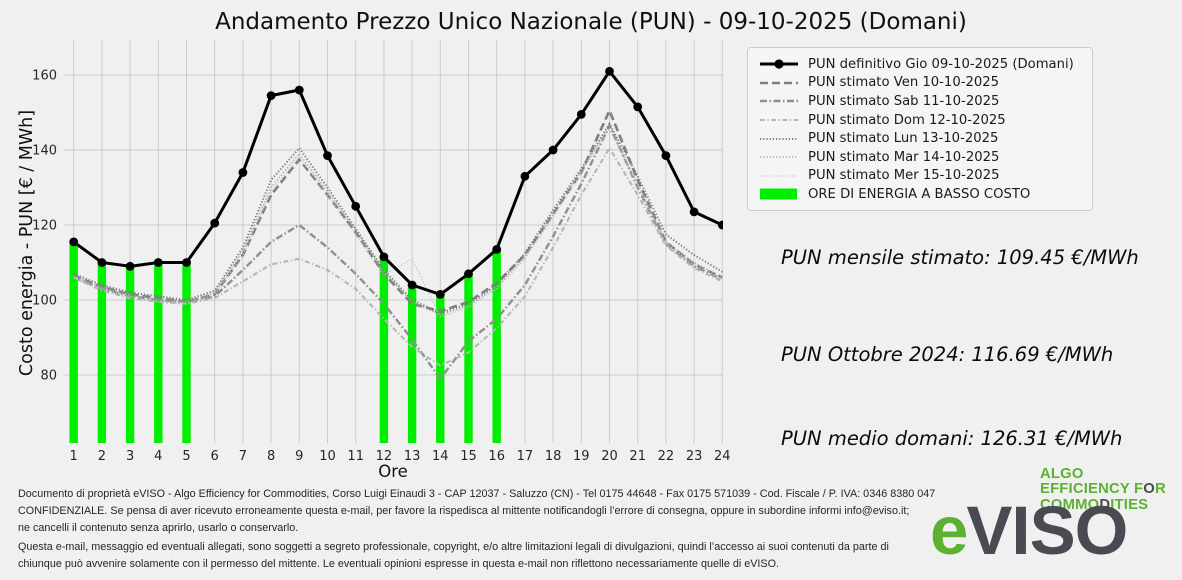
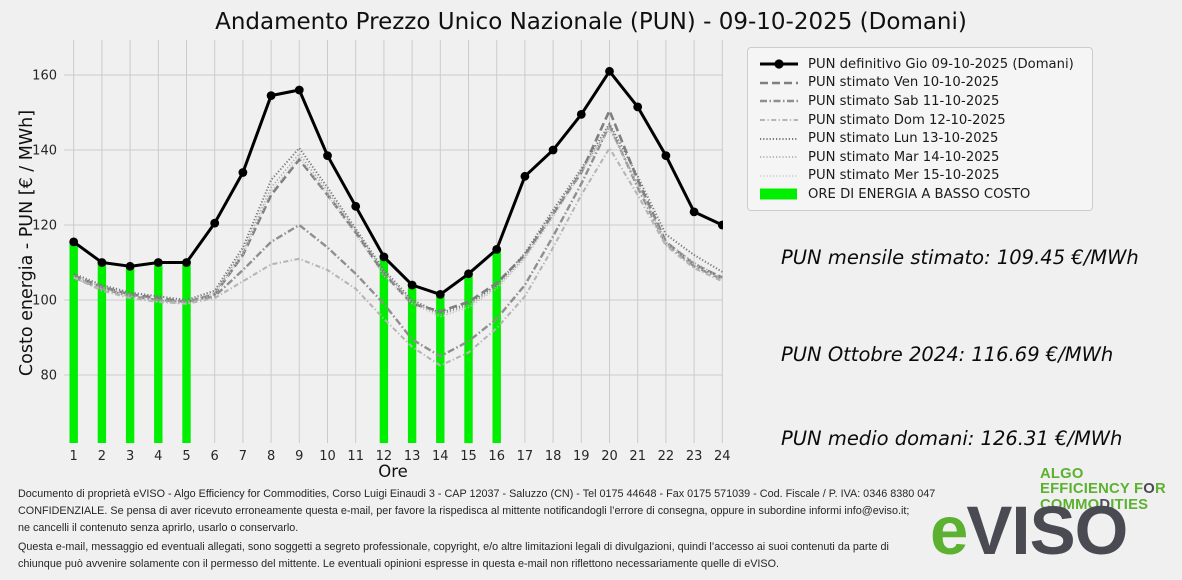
PUN stimato Mer 15-10-2025/13: 111 -> 99
PUN stimato Sab 11-10-2025/14: 79 -> 85
